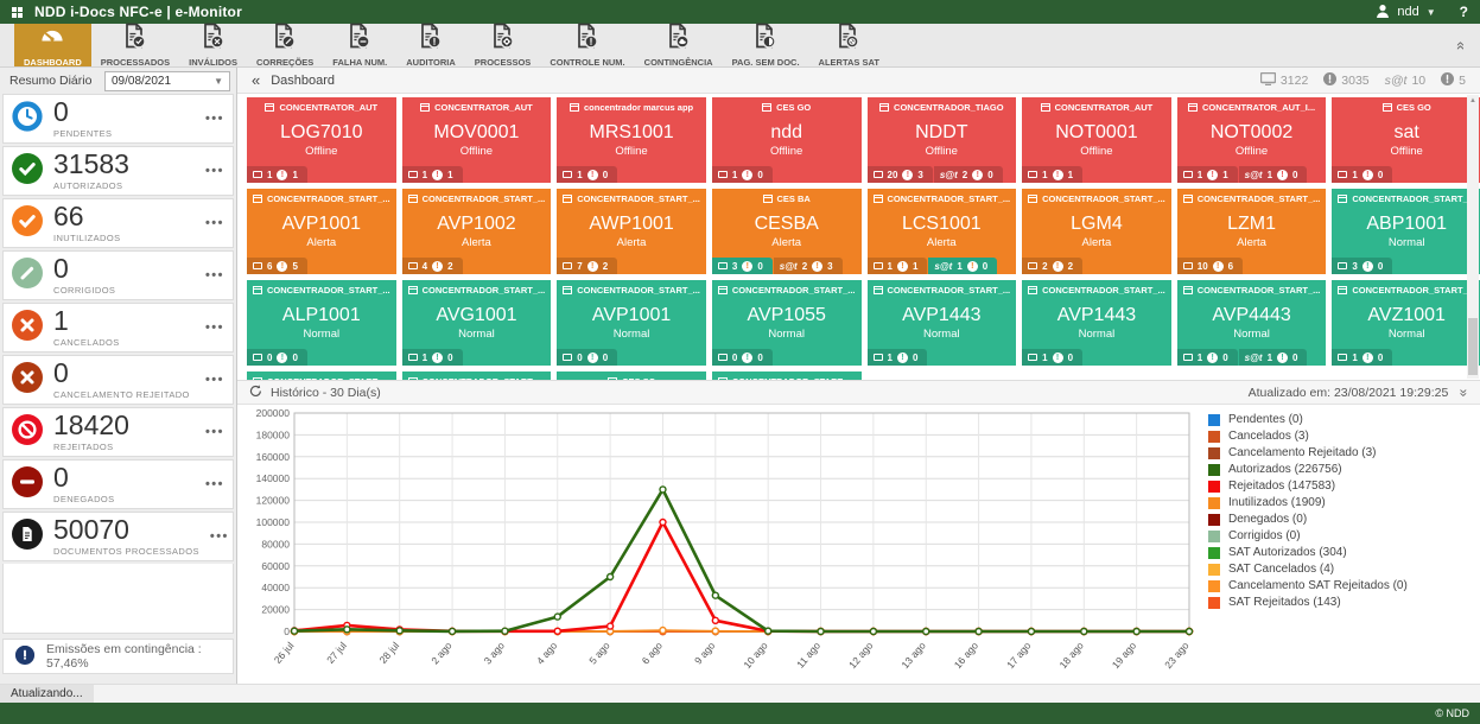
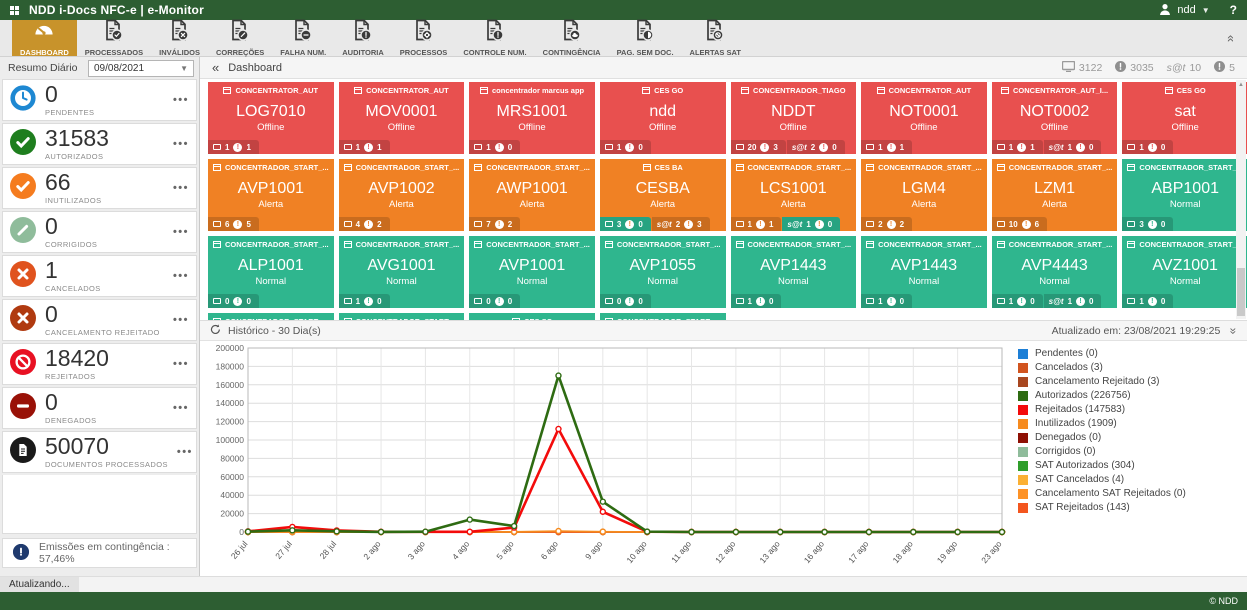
Autorizados (226756)/5 ago: 50000 -> 10000
Autorizados (226756)/6 ago: 130000 -> 170000
Rejeitados (147583)/6 ago: 100000 -> 110000
Rejeitados (147583)/9 ago: 10000 -> 20000
